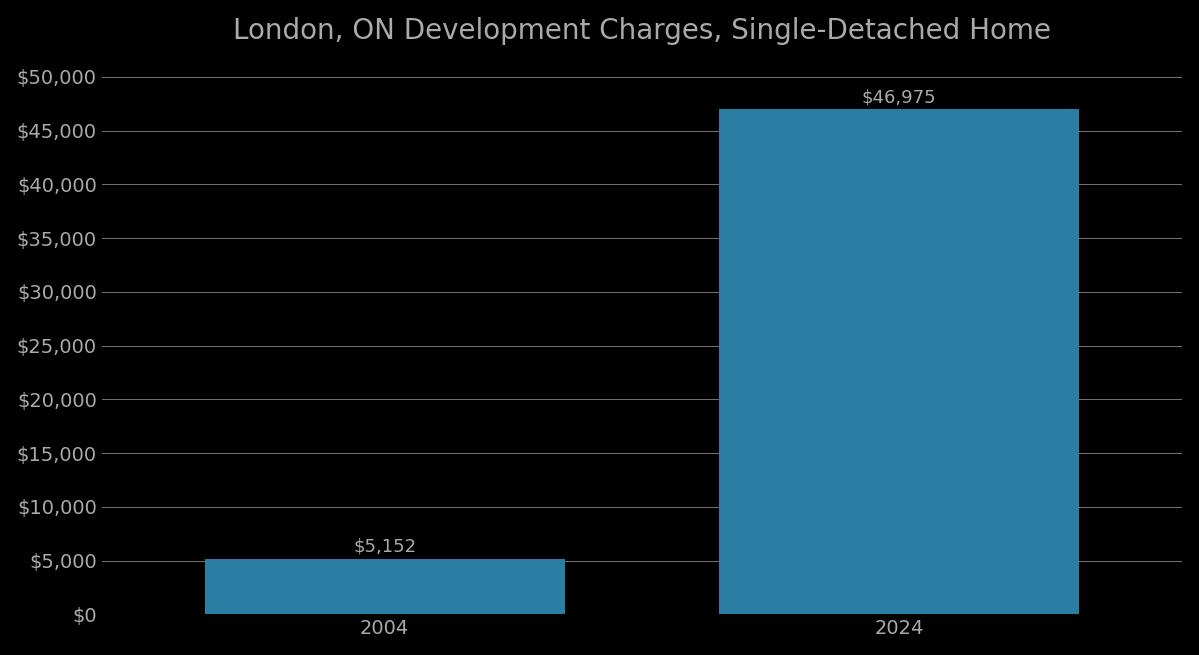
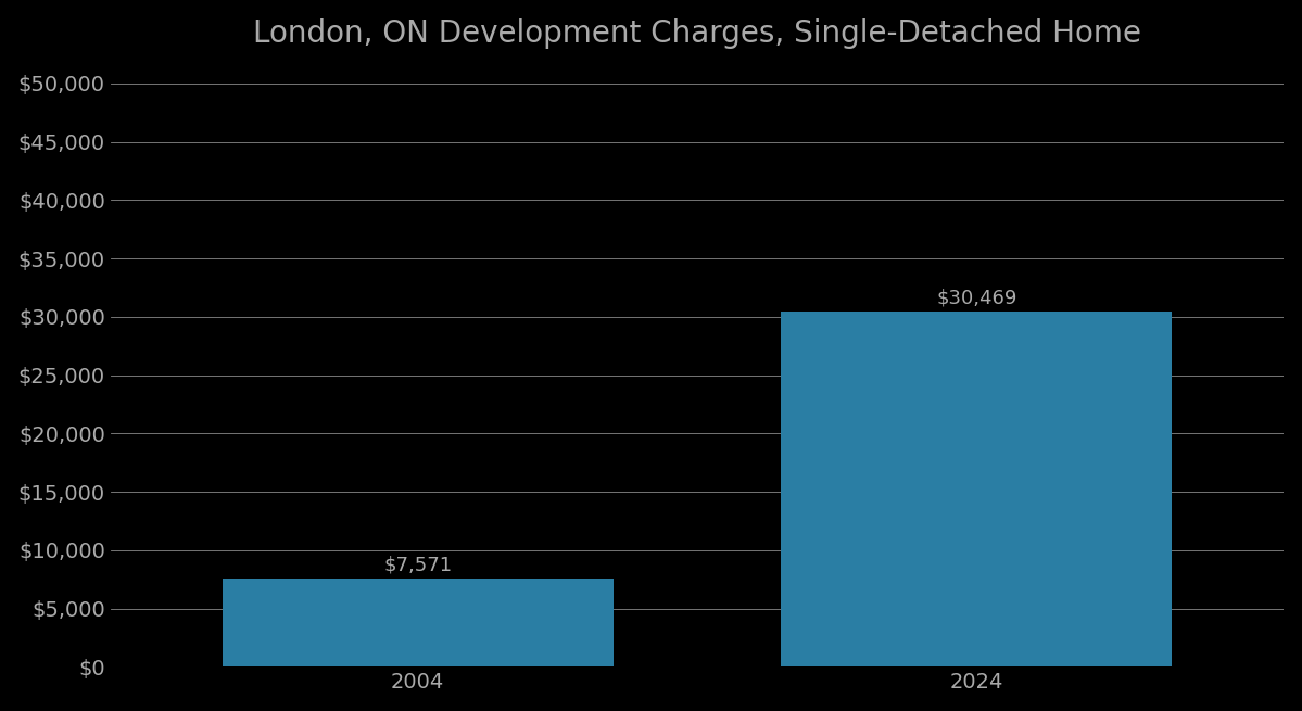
2004: $5,152 -> $7,571
2024: $46,975 -> $30,469
